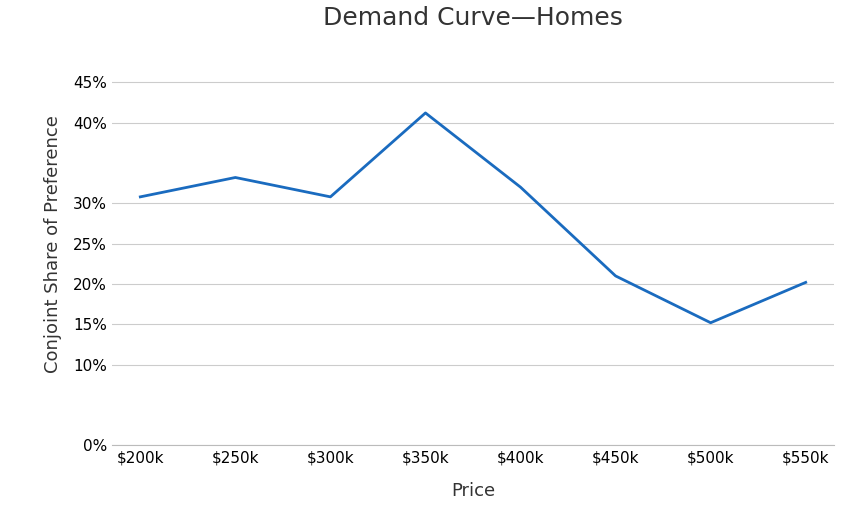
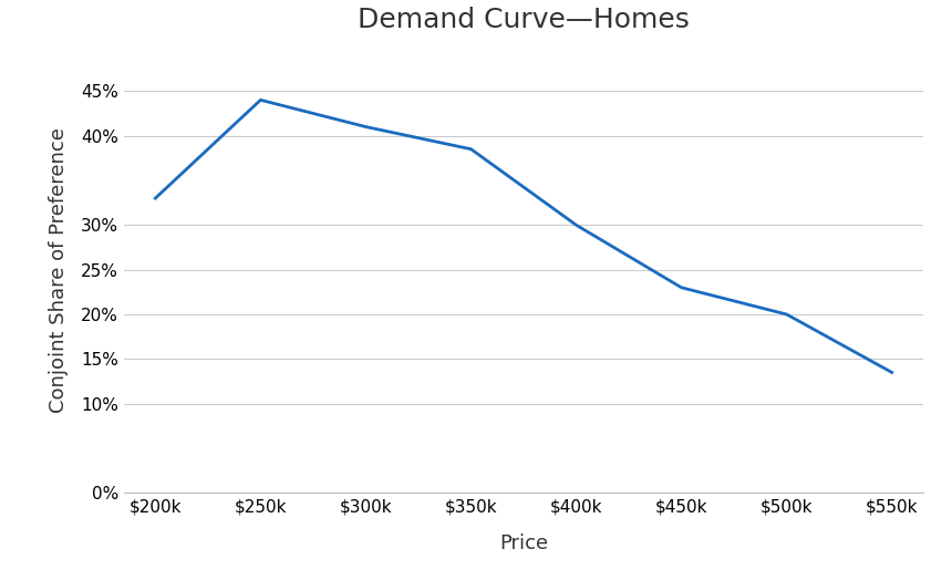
$200k: 30.8% -> 33.0%
$250k: 33.2% -> 44.0%
$300k: 30.8% -> 41.0%
$350k: 41.2% -> 38.5%
$400k: 32.0% -> 30.0%
$450k: 21.0% -> 23.0%
$500k: 15.2% -> 20.0%
$550k: 20.2% -> 13.5%
